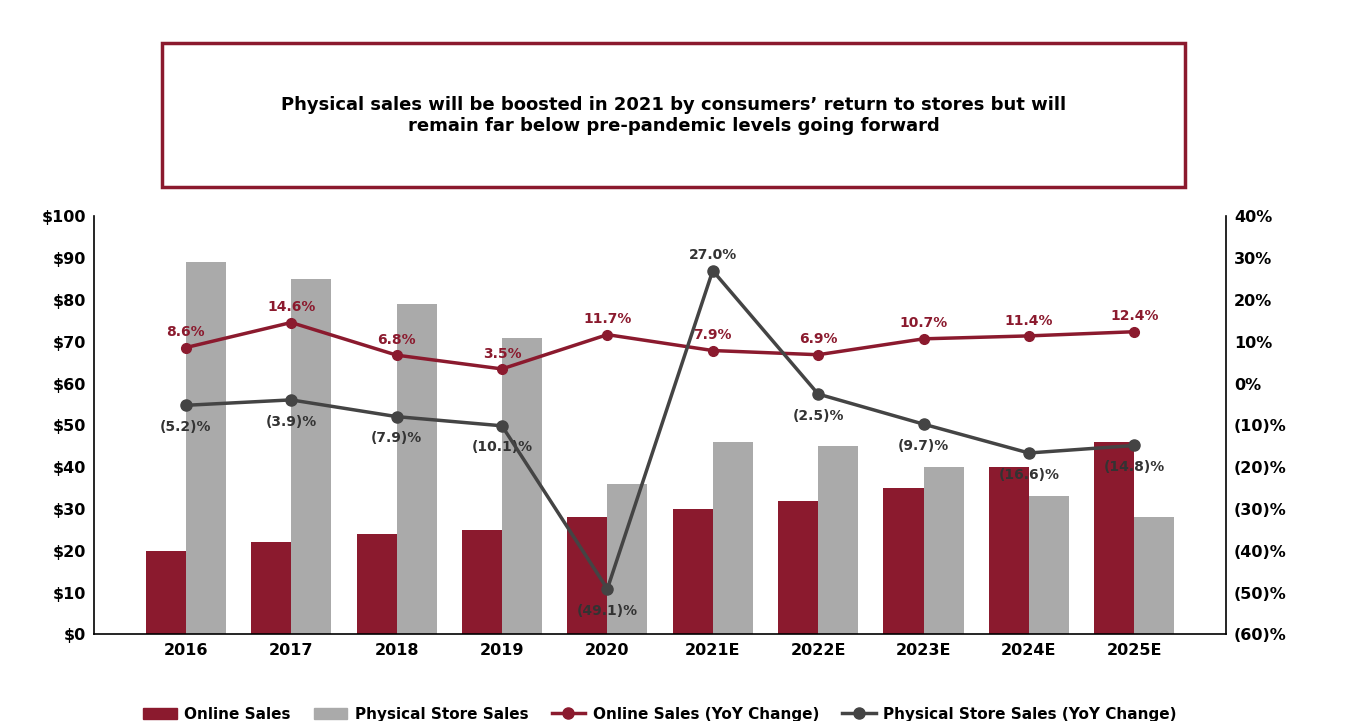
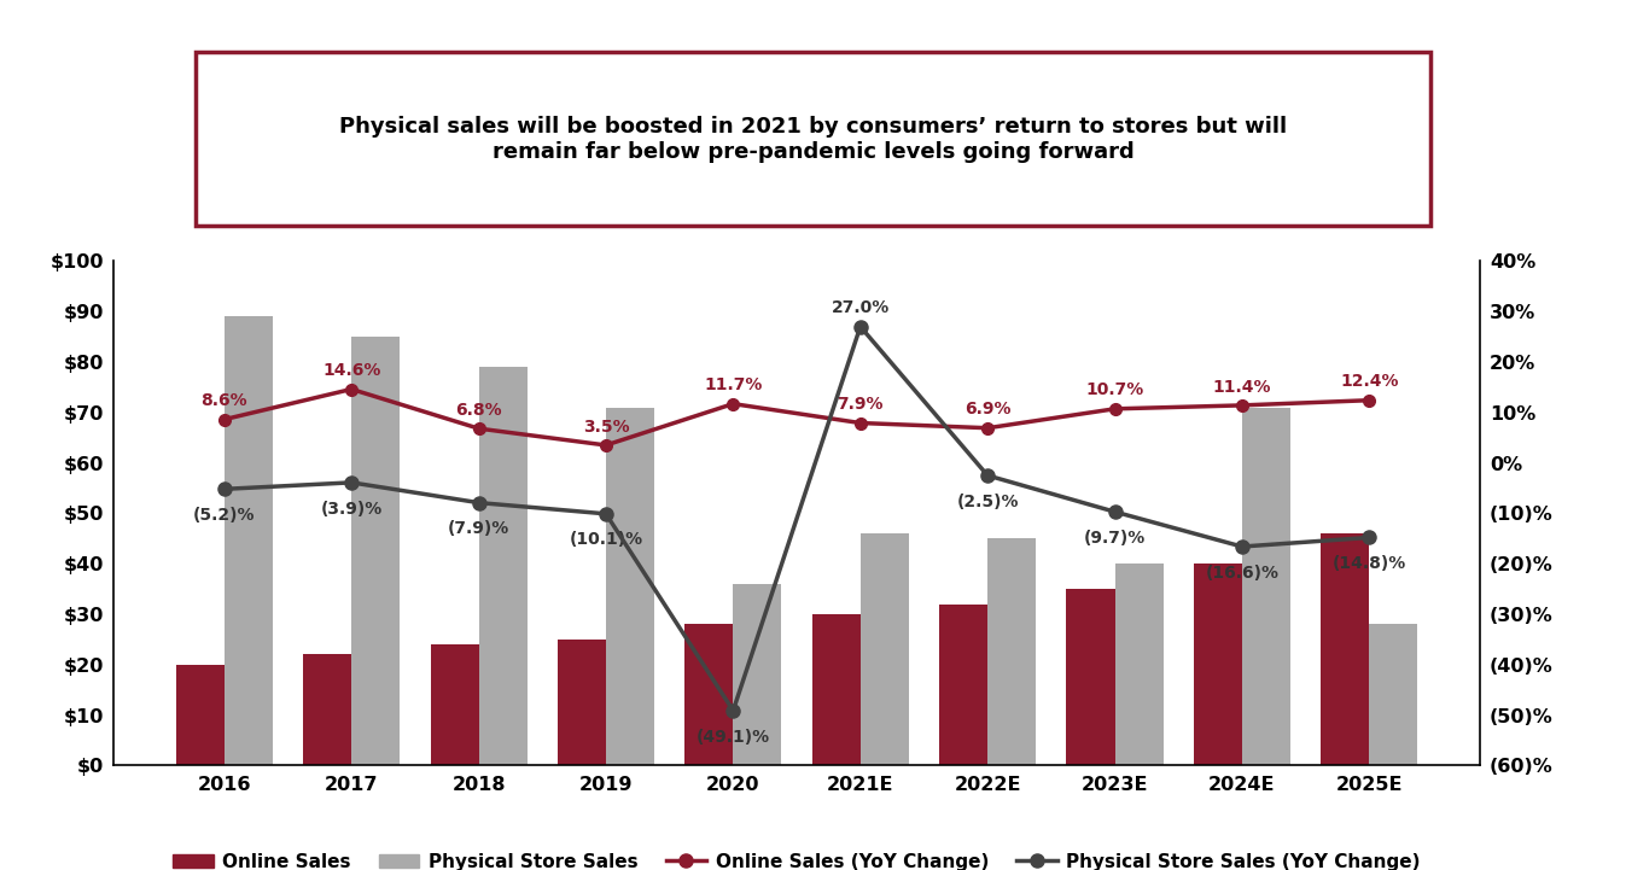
Physical Store Sales/2024E: $33 -> $71
